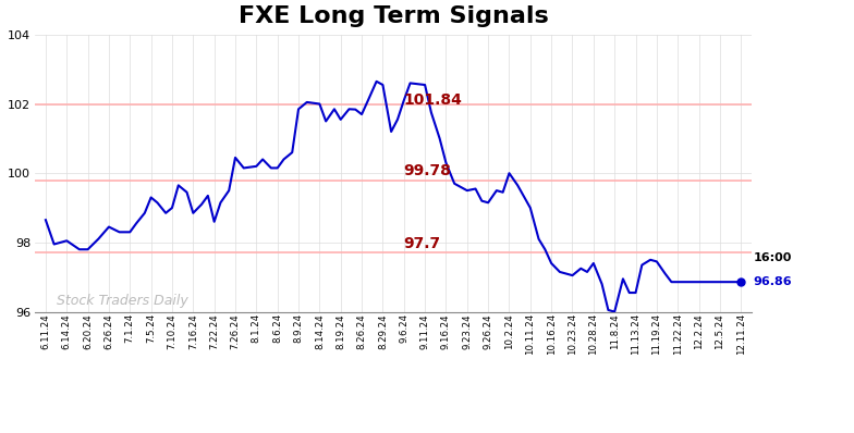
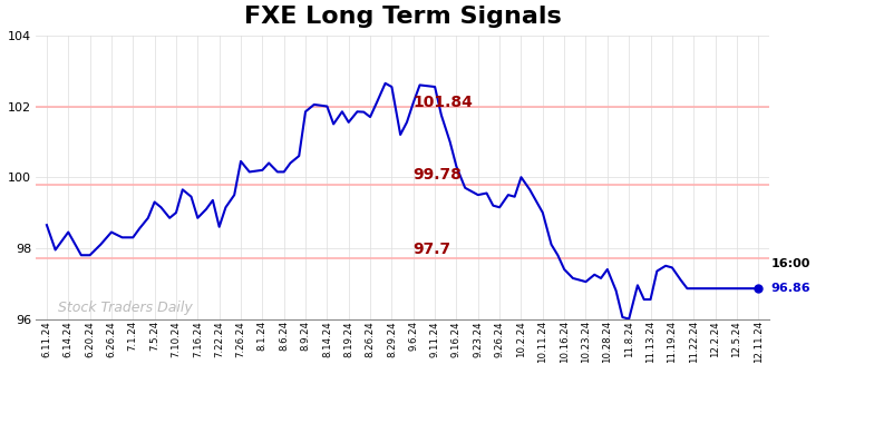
6.14.24: 98.05 -> 98.45
